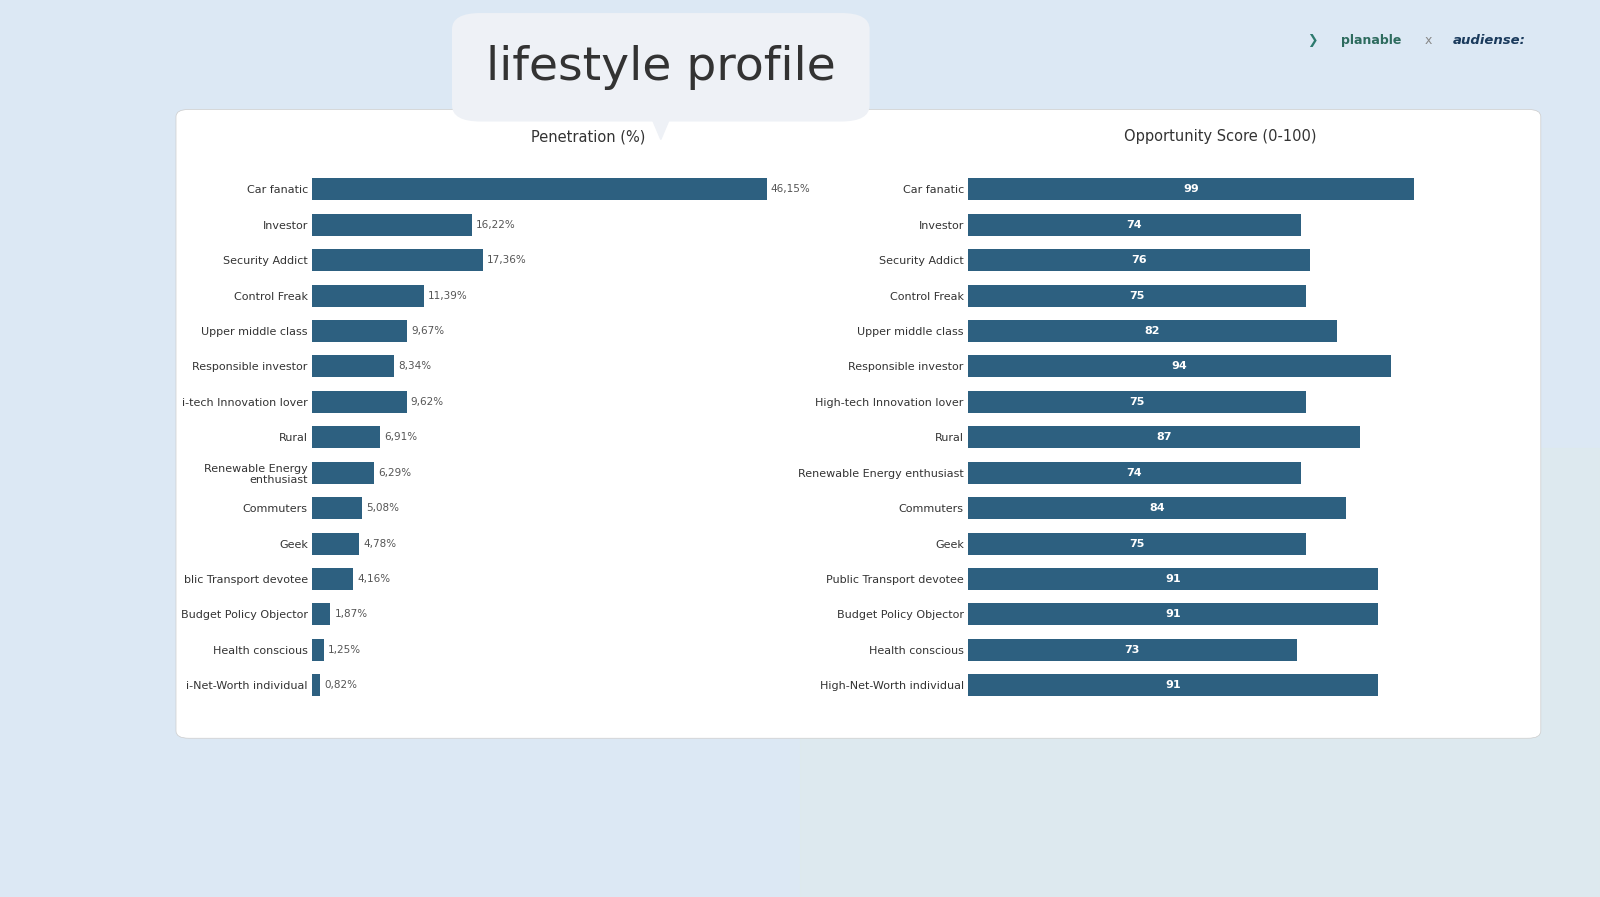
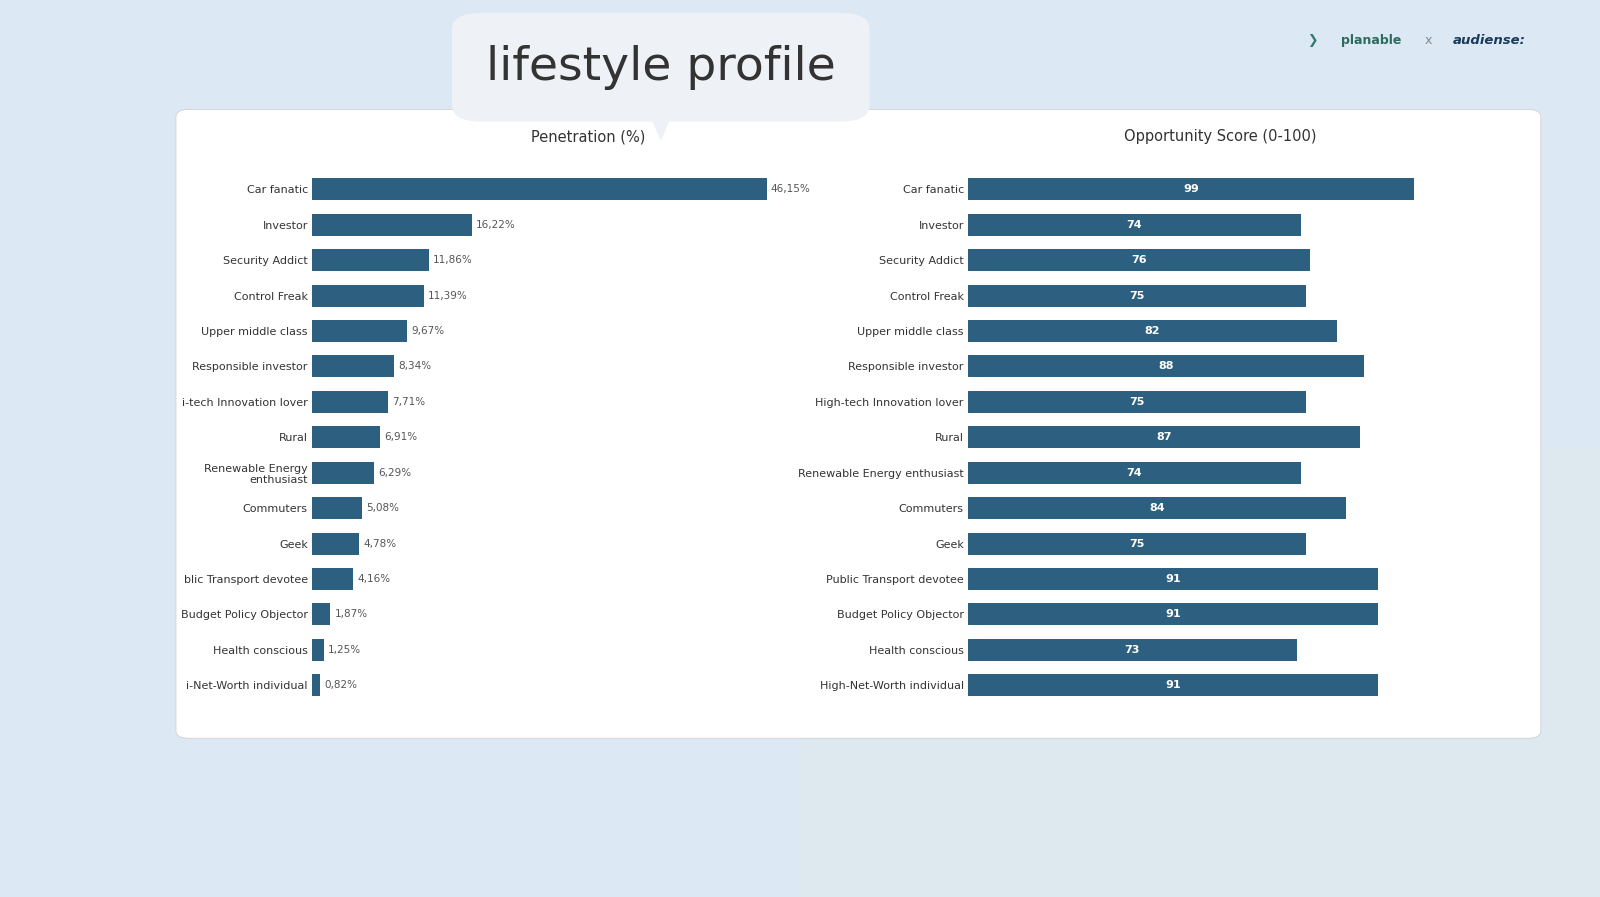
Penetration (%)/Security Addict: 17,36% -> 11,86%
Penetration (%)/i-tech Innovation lover: 9,62% -> 7,71%
Opportunity Score (0-100)/Responsible investor: 94 -> 88
